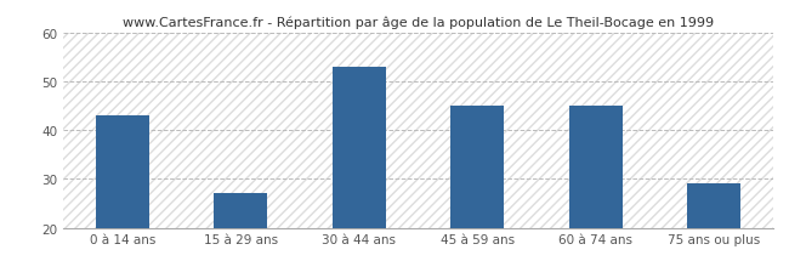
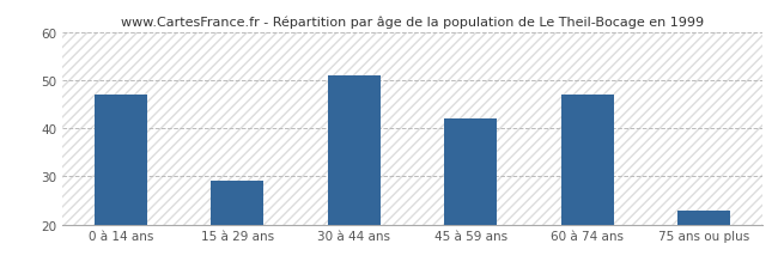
0 à 14 ans: 43 -> 47
15 à 29 ans: 27 -> 29
30 à 44 ans: 53 -> 51
45 à 59 ans: 45 -> 42
60 à 74 ans: 45 -> 47
75 ans ou plus: 29 -> 23
